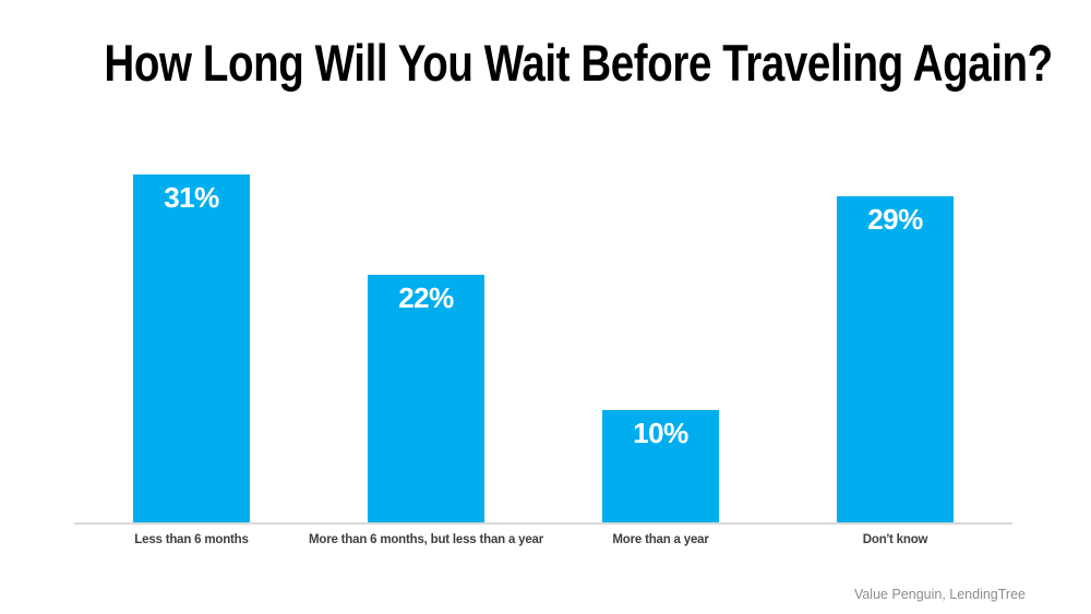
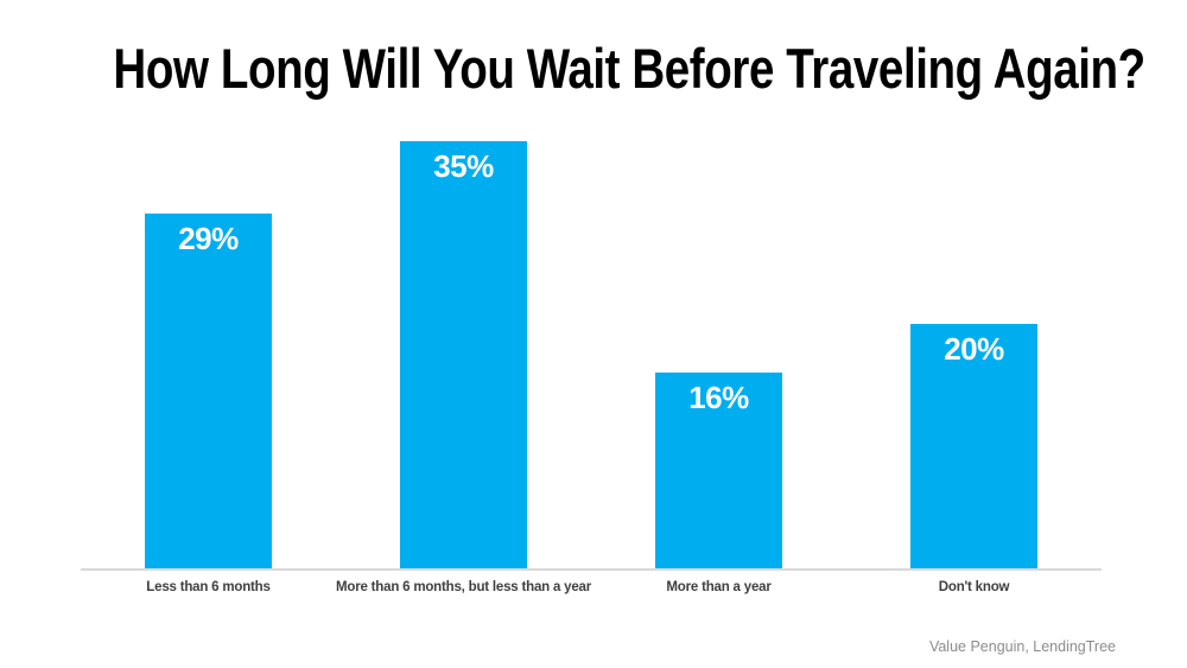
Less than 6 months: 31% -> 29%
More than 6 months, but less than a year: 22% -> 35%
More than a year: 10% -> 16%
Don't know: 29% -> 20%
